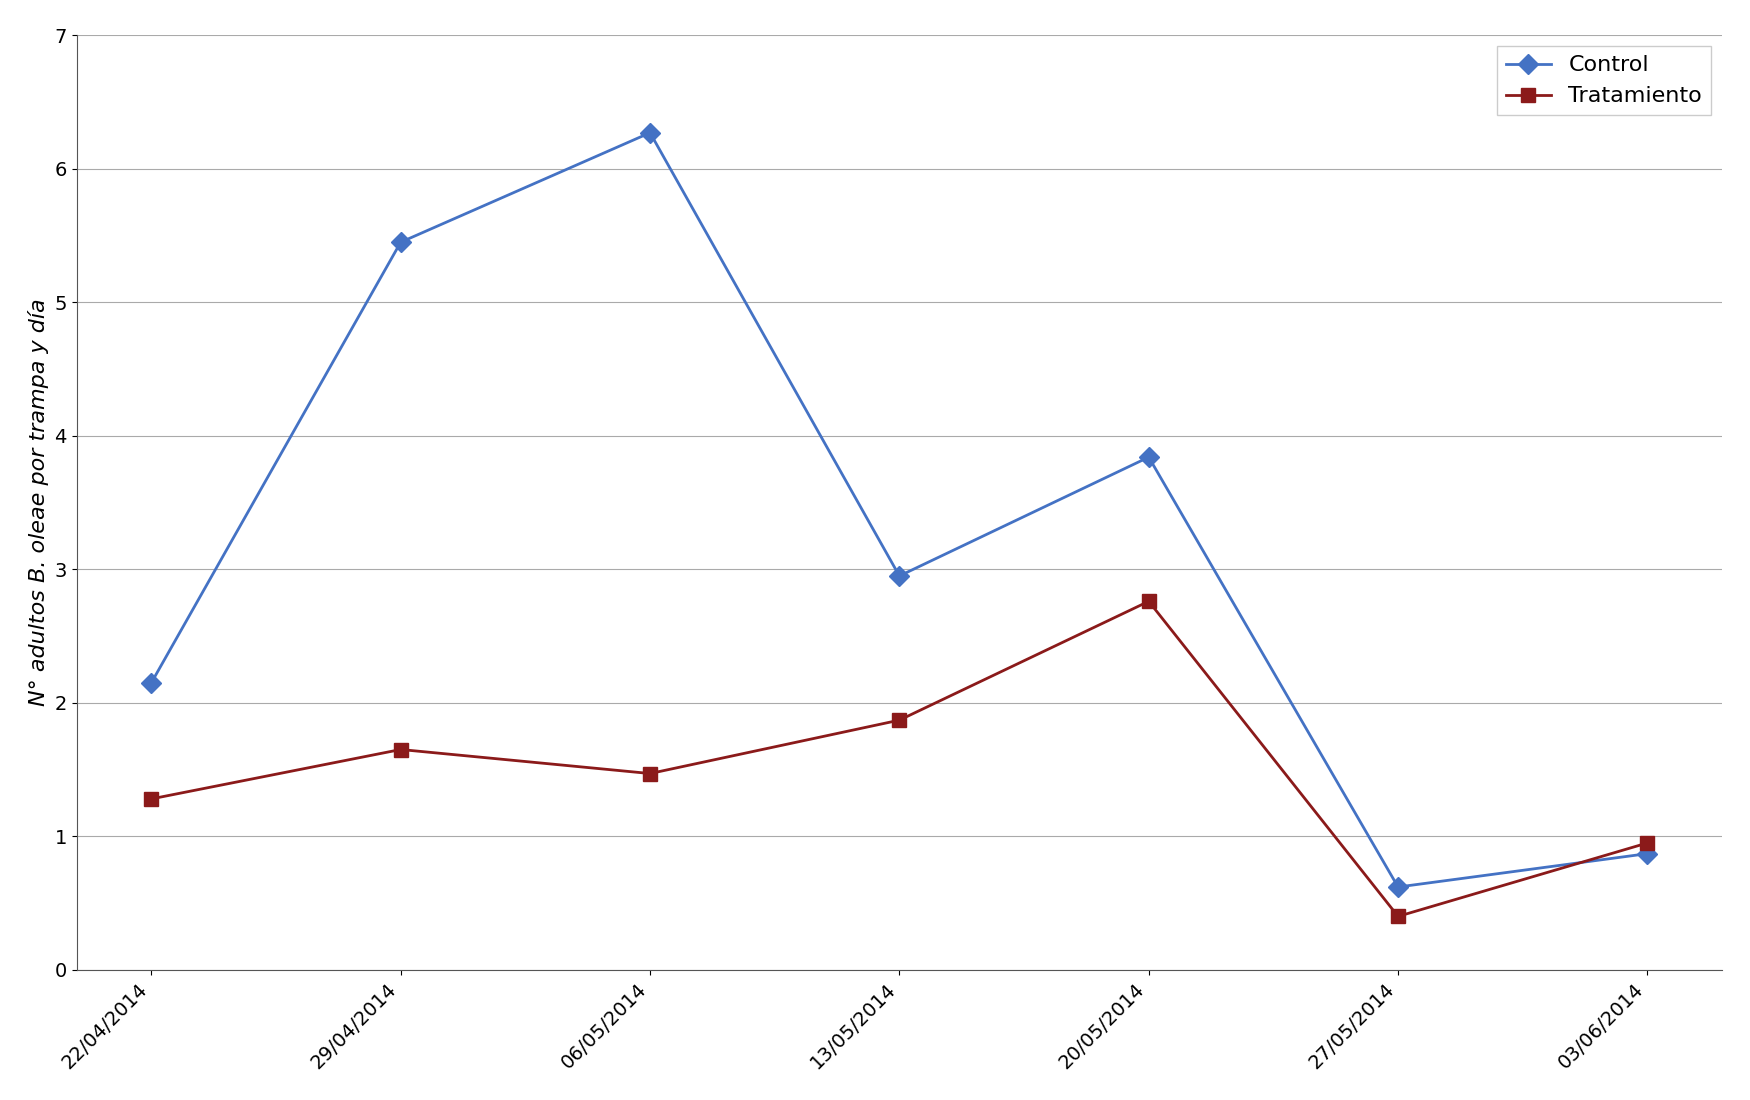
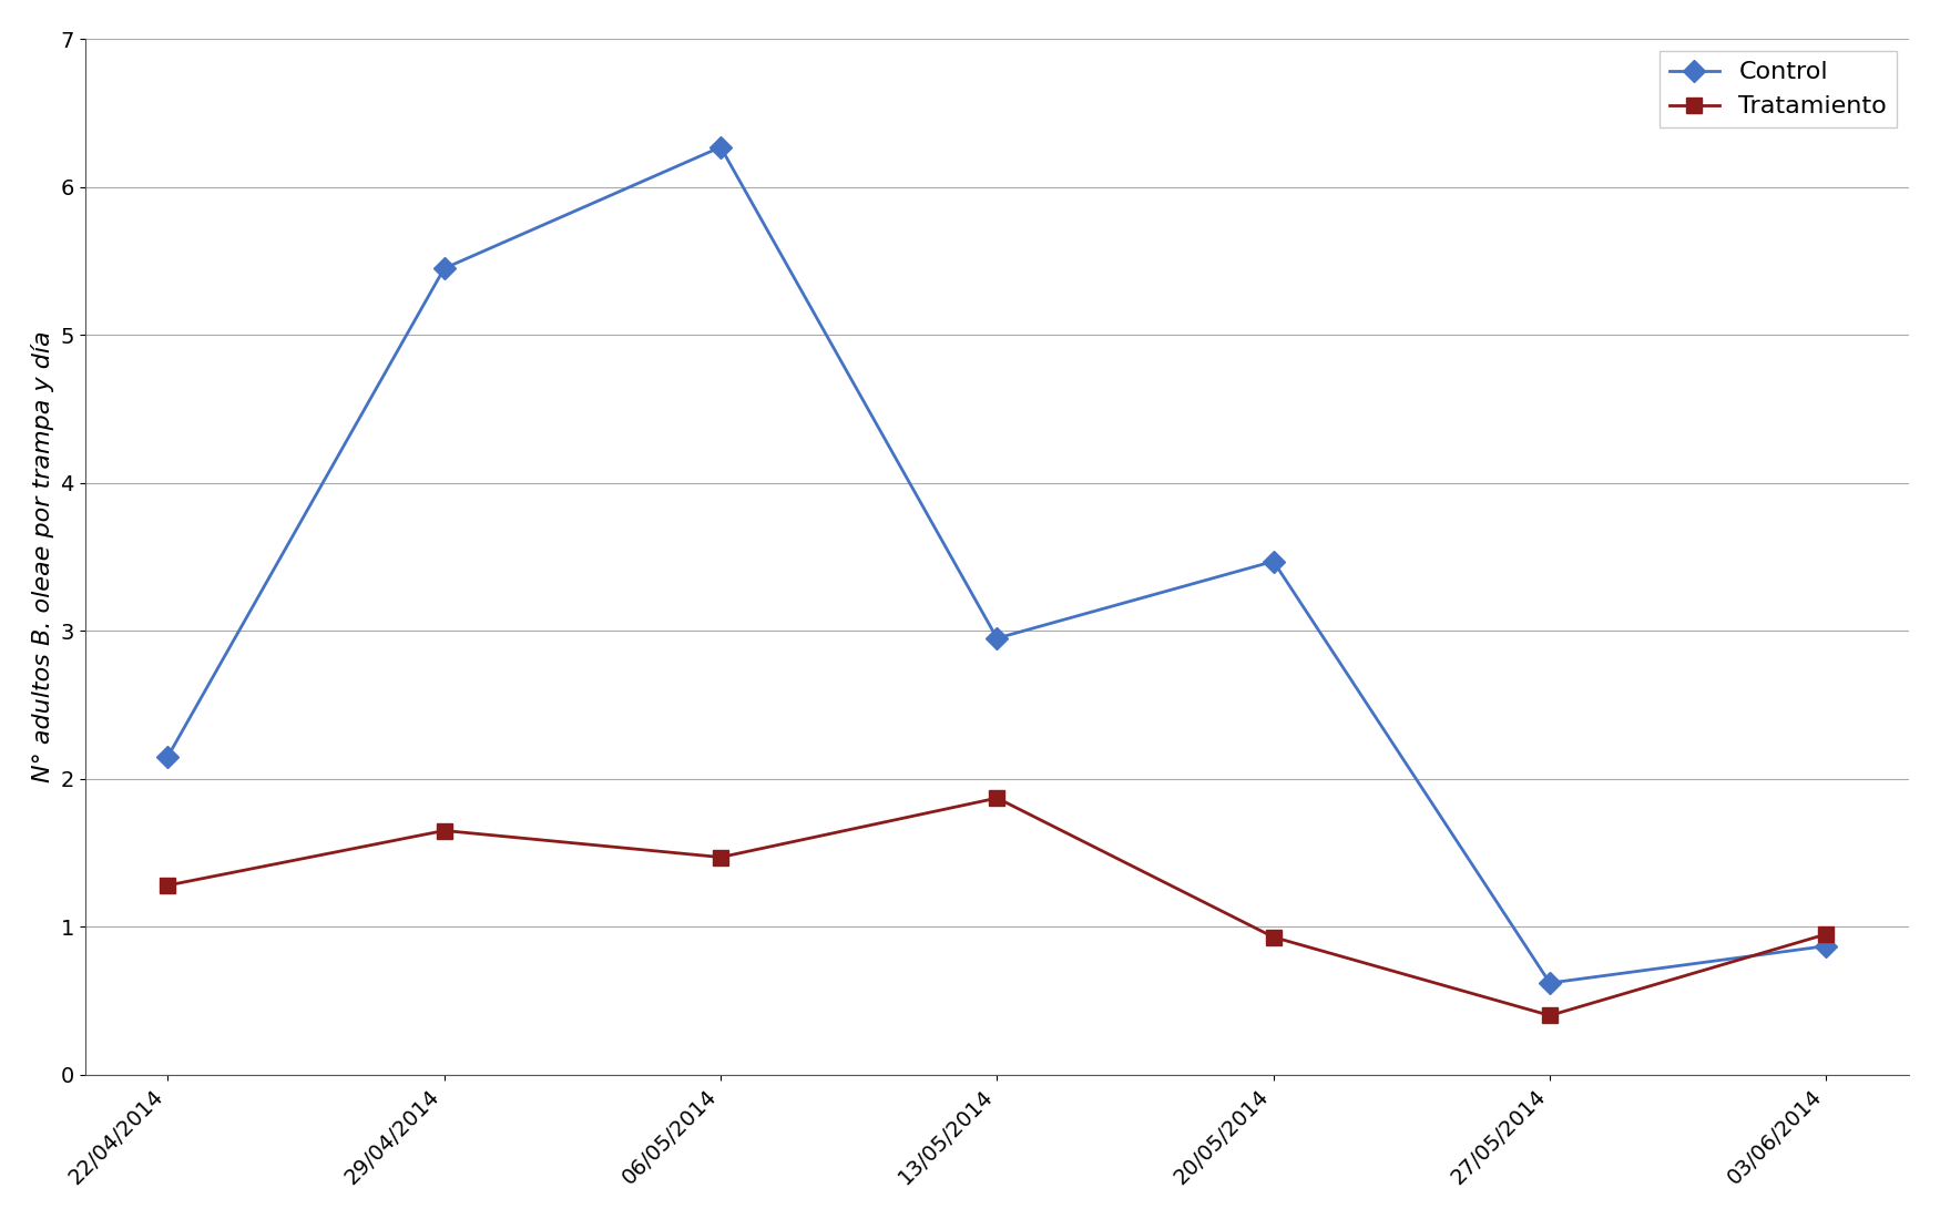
Control/20/05/2014: 3.84 -> 3.47
Tratamiento/20/05/2014: 2.76 -> 0.93
